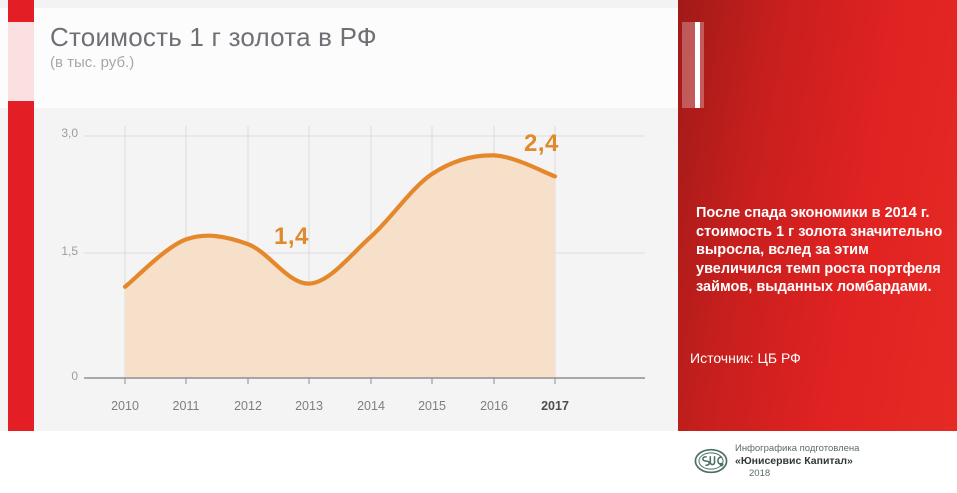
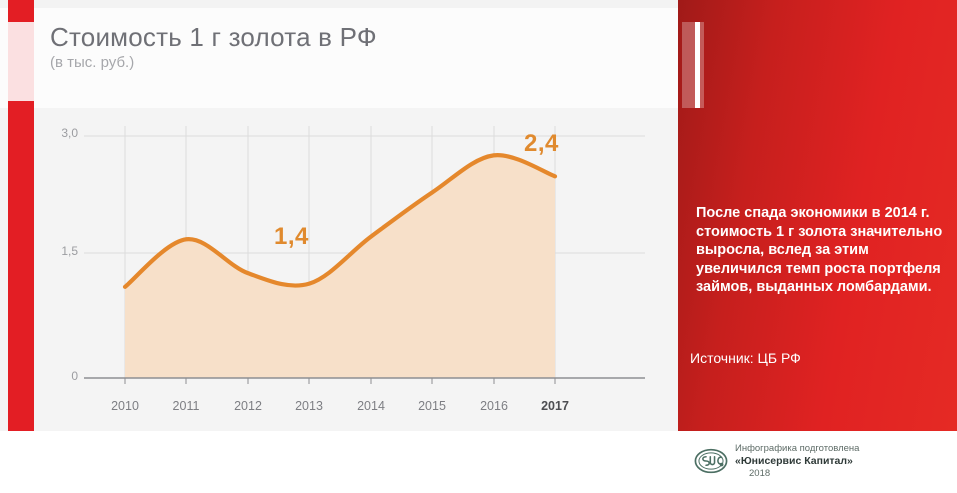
2012: 1,7 -> 1,3
2015: 2,5 -> 2,3
